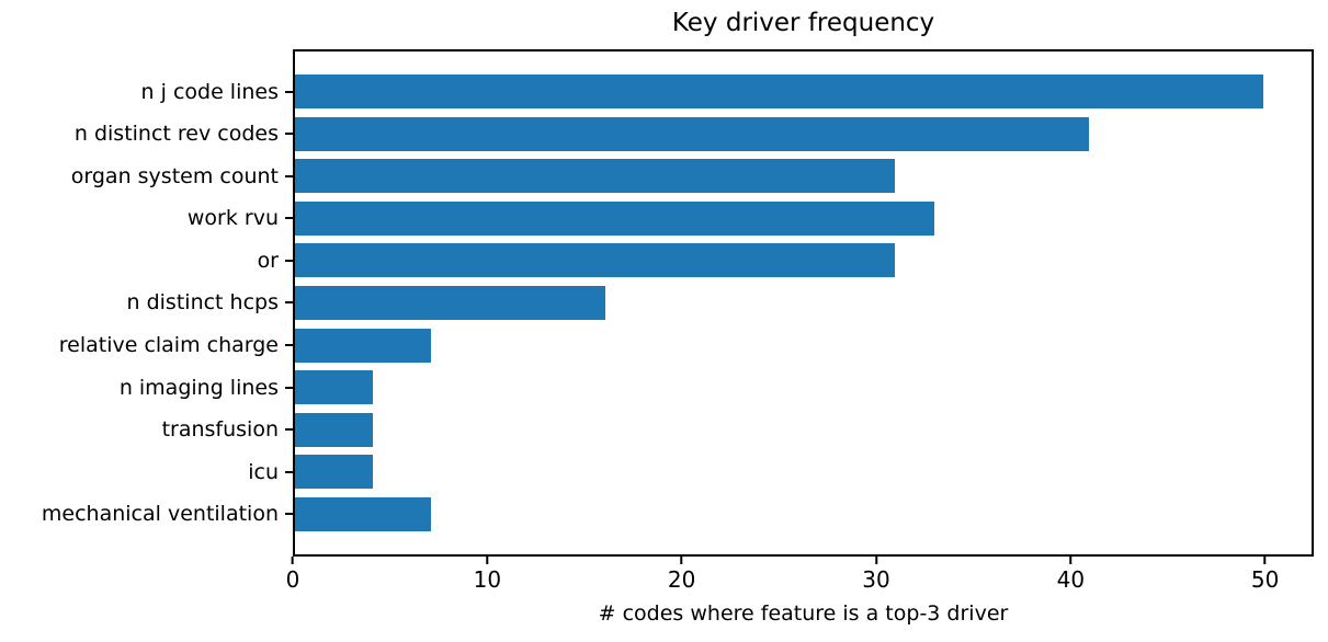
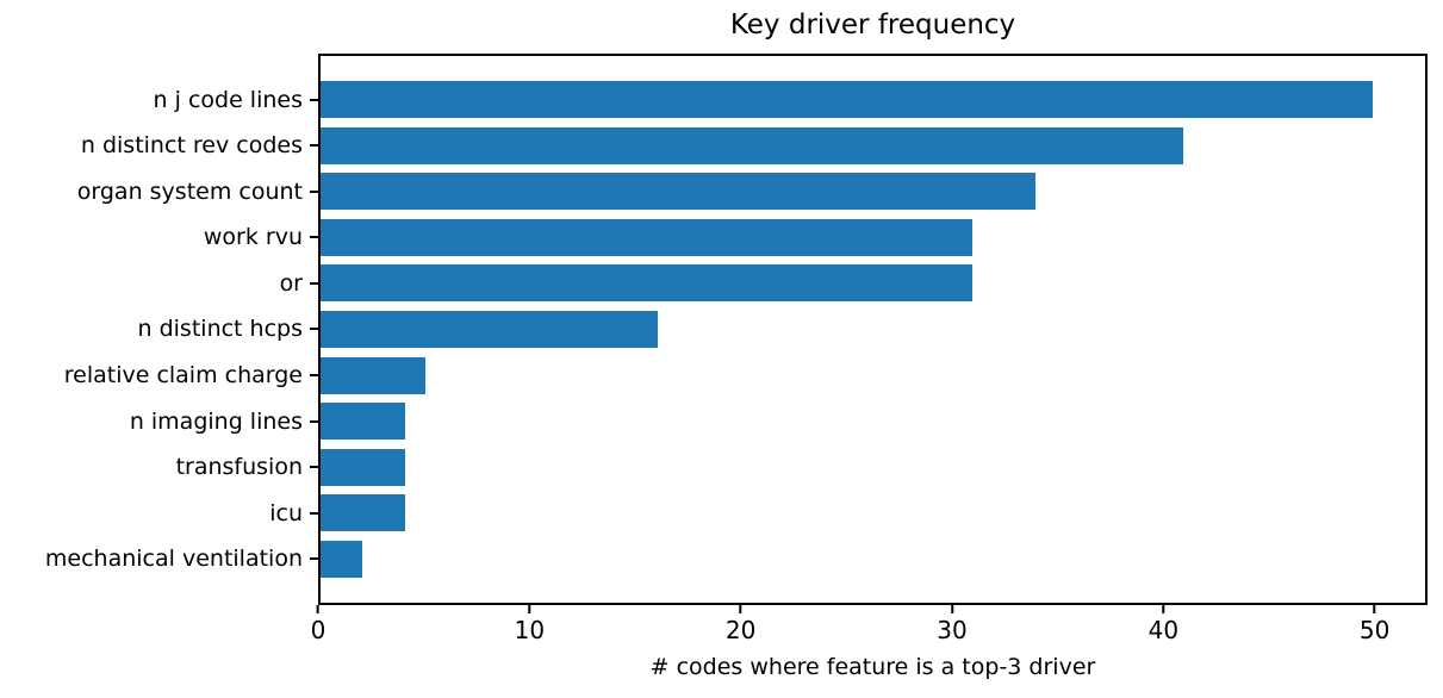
organ system count: 31 -> 34
work rvu: 33 -> 31
relative claim charge: 7 -> 5
mechanical ventilation: 7 -> 2
